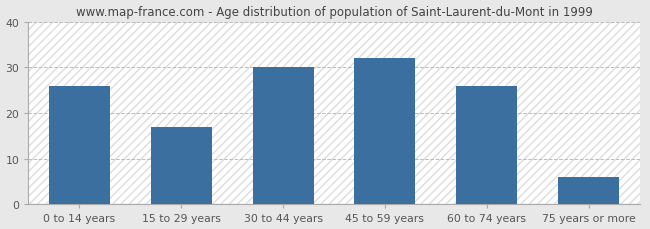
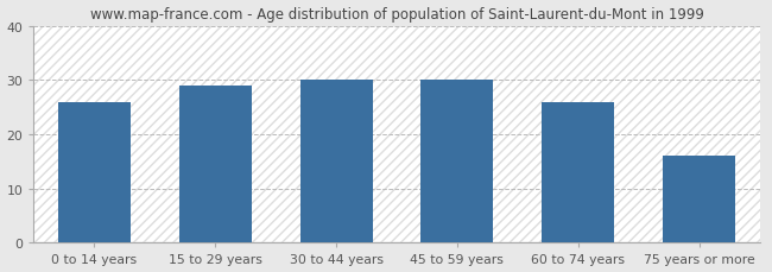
15 to 29 years: 17 -> 29
45 to 59 years: 32 -> 30
75 years or more: 6 -> 16
